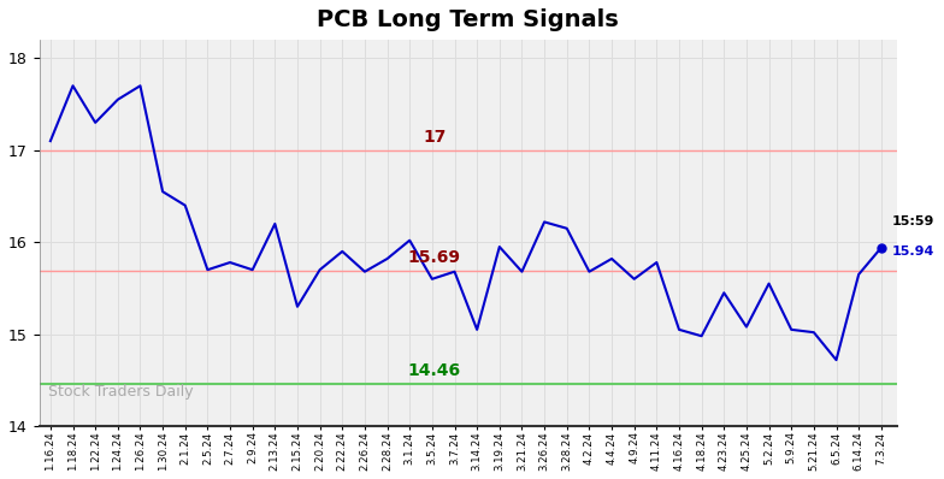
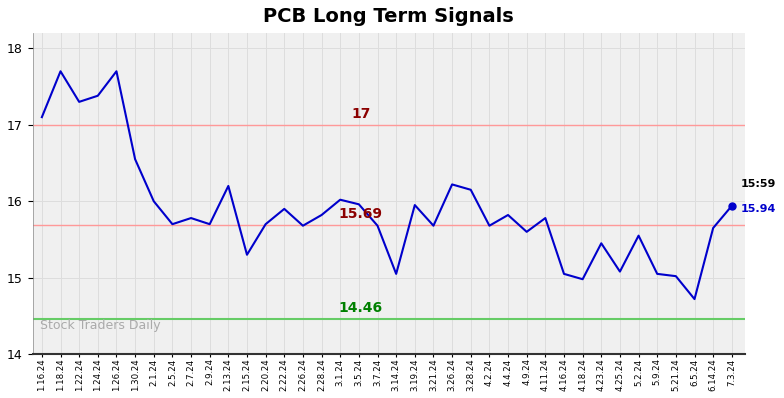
1.24.24: 17.55 -> 17.38
2.1.24: 16.40 -> 16.00
3.5.24: 15.60 -> 15.96
